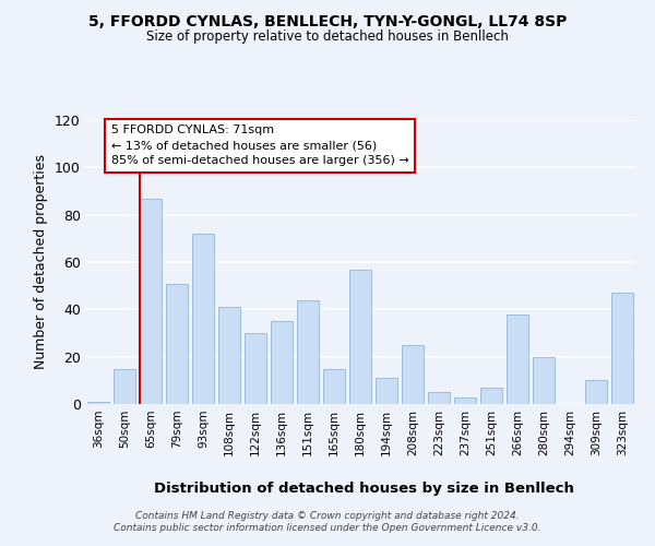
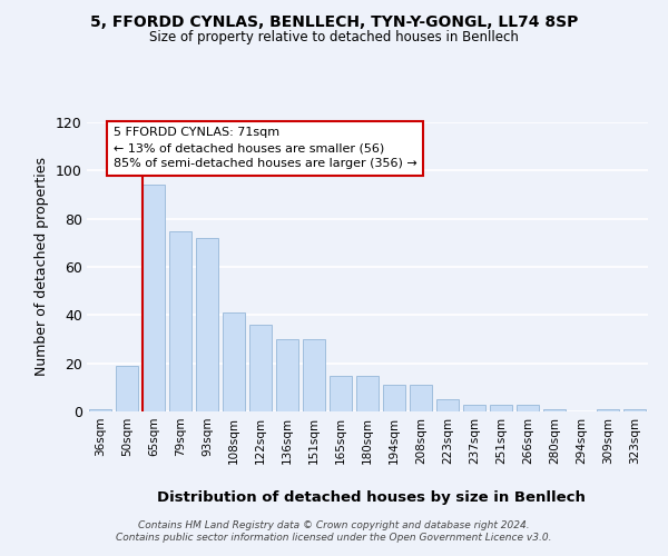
50sqm: 15 -> 19
65sqm: 87 -> 94
79sqm: 51 -> 75
122sqm: 30 -> 36
136sqm: 35 -> 30
151sqm: 44 -> 30
180sqm: 57 -> 15
208sqm: 25 -> 11
251sqm: 7 -> 3
266sqm: 38 -> 3
280sqm: 20 -> 1
309sqm: 10 -> 1
323sqm: 47 -> 1
